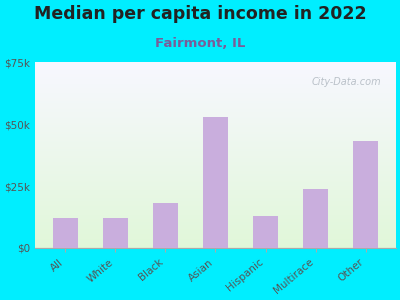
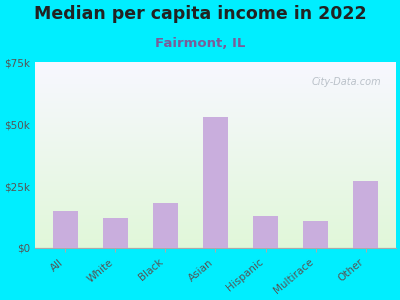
All: $12k -> $15k
Multirace: $24k -> $11k
Other: $43k -> $27k
